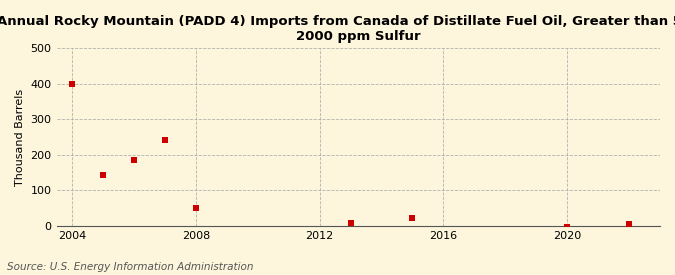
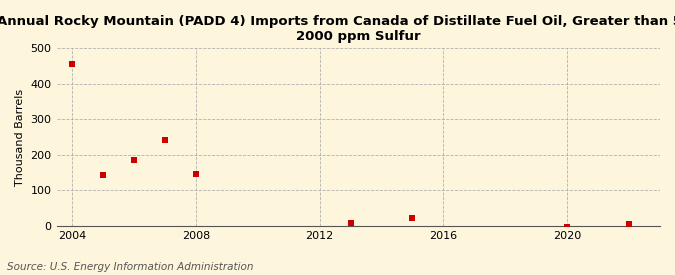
2004: 400 -> 455
2008: 50 -> 145
